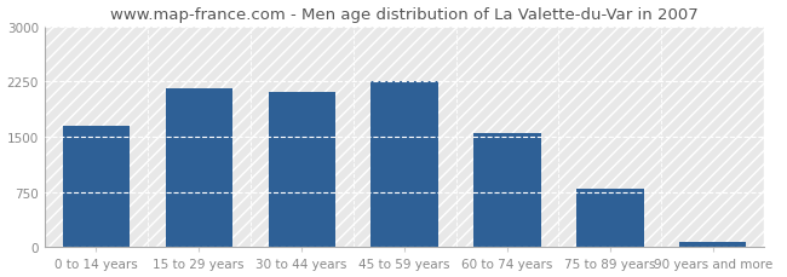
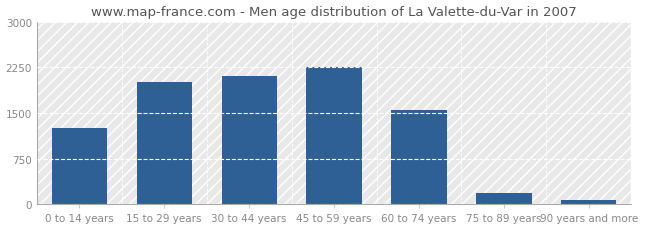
0 to 14 years: 1650 -> 1260
15 to 29 years: 2150 -> 2000
75 to 89 years: 800 -> 180
